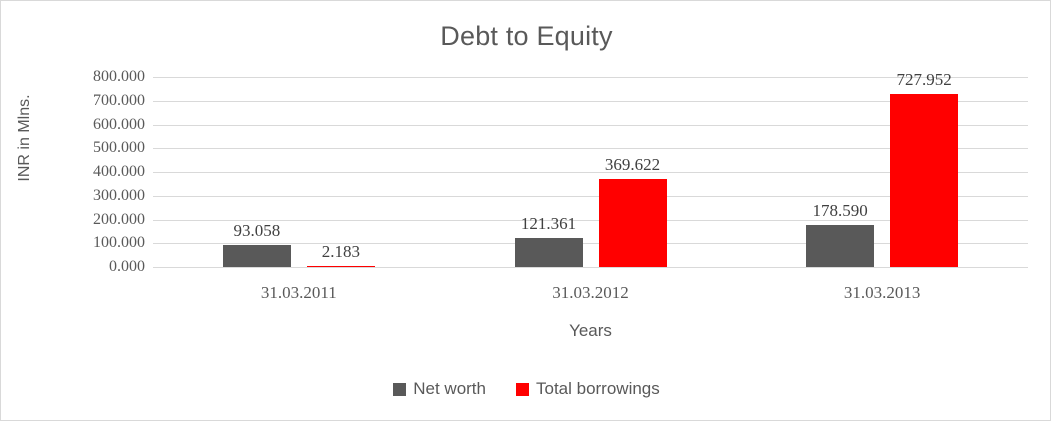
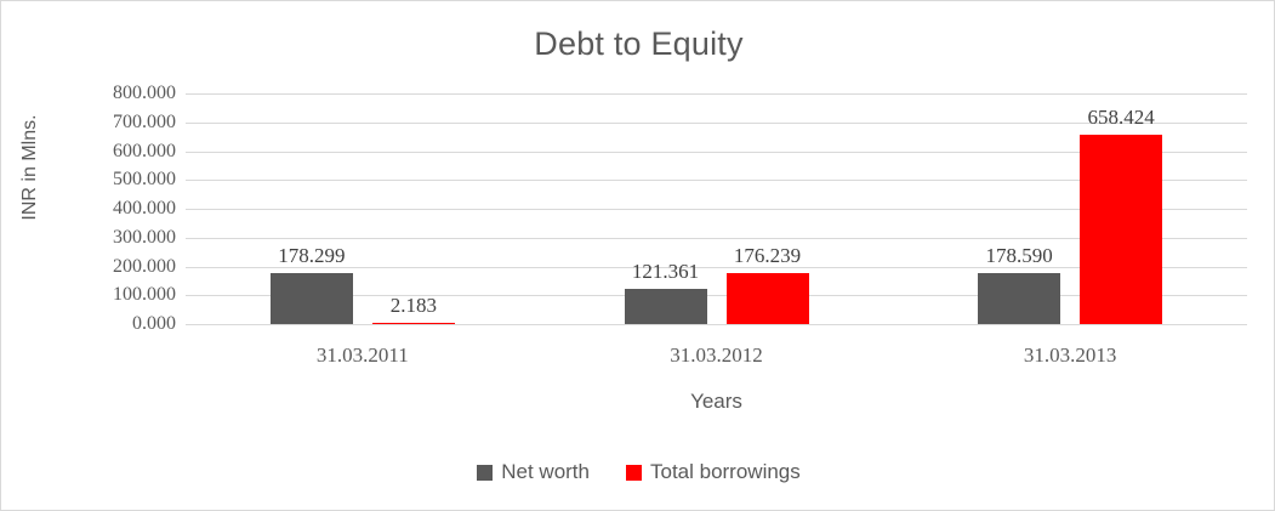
Net worth/31.03.2011: 93.058 -> 178.299
Total borrowings/31.03.2012: 369.622 -> 176.239
Total borrowings/31.03.2013: 727.952 -> 658.424
